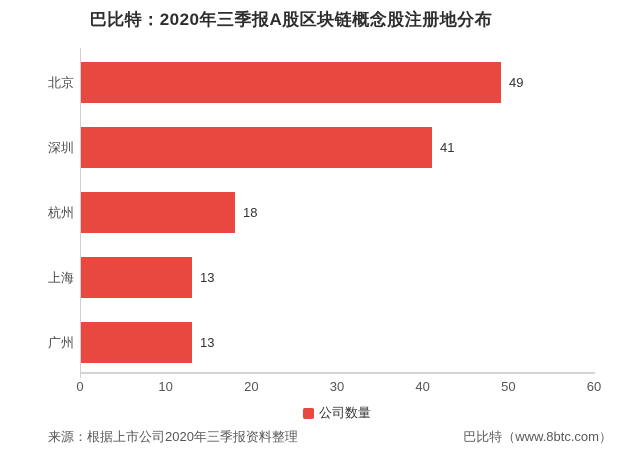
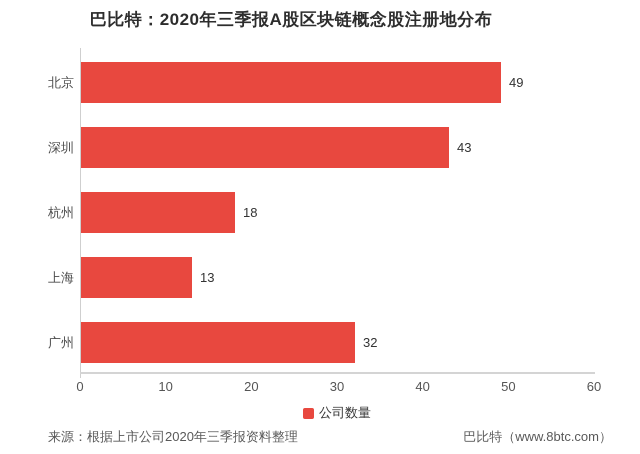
深圳: 41 -> 43
广州: 13 -> 32
